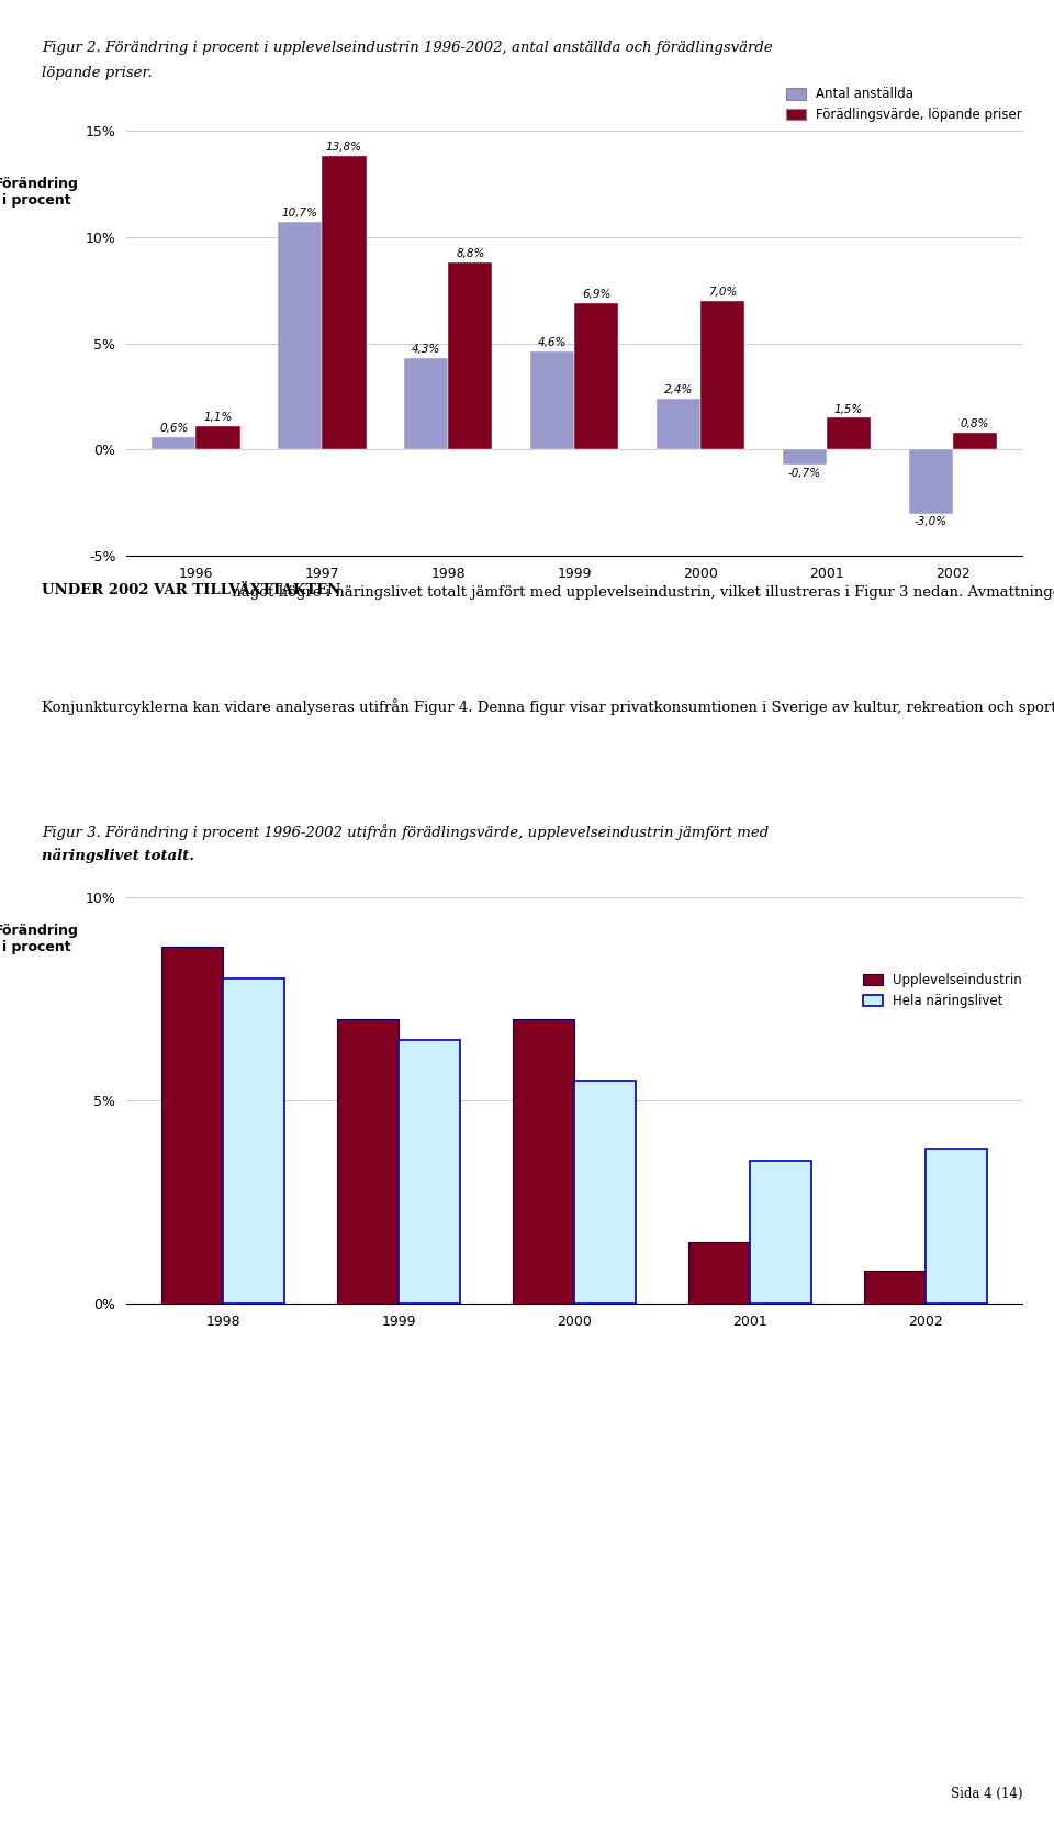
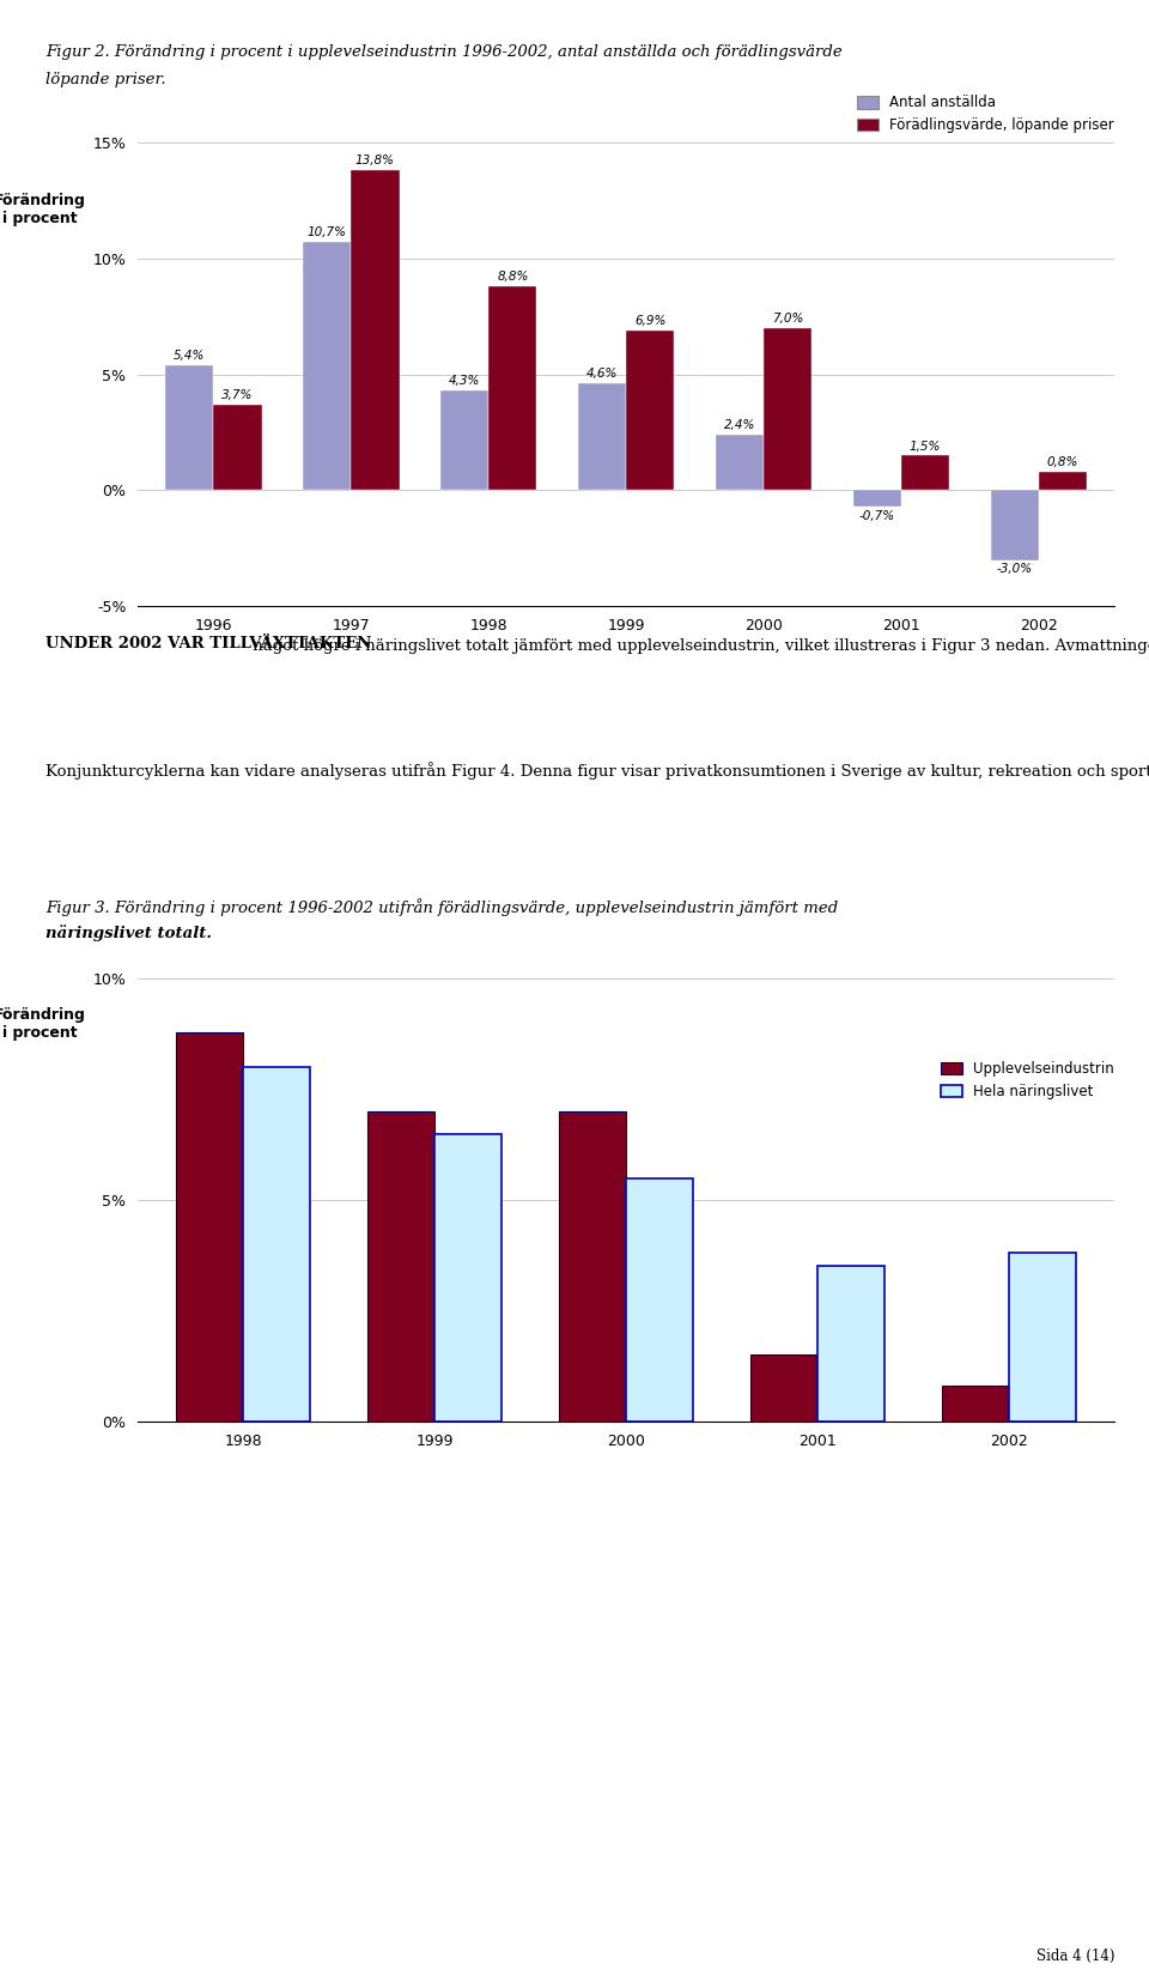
Antal anställda/1996: 0,6% -> 5,4%
Förädlingsvärde, löpande priser/1996: 1,1% -> 3,7%
